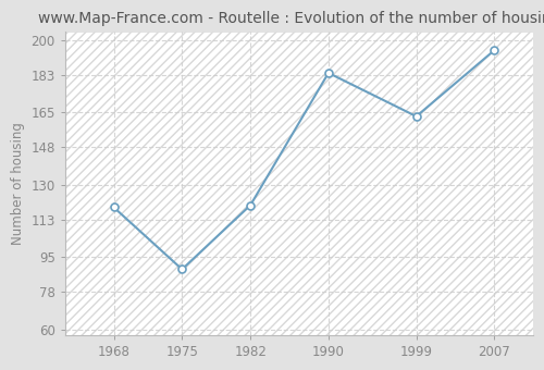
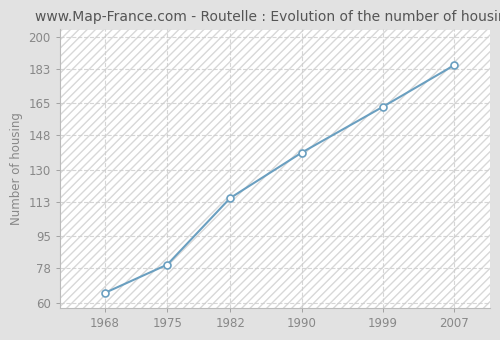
1968: 119 -> 65
1975: 89 -> 80
1982: 120 -> 115
1990: 184 -> 139
2007: 195 -> 185
